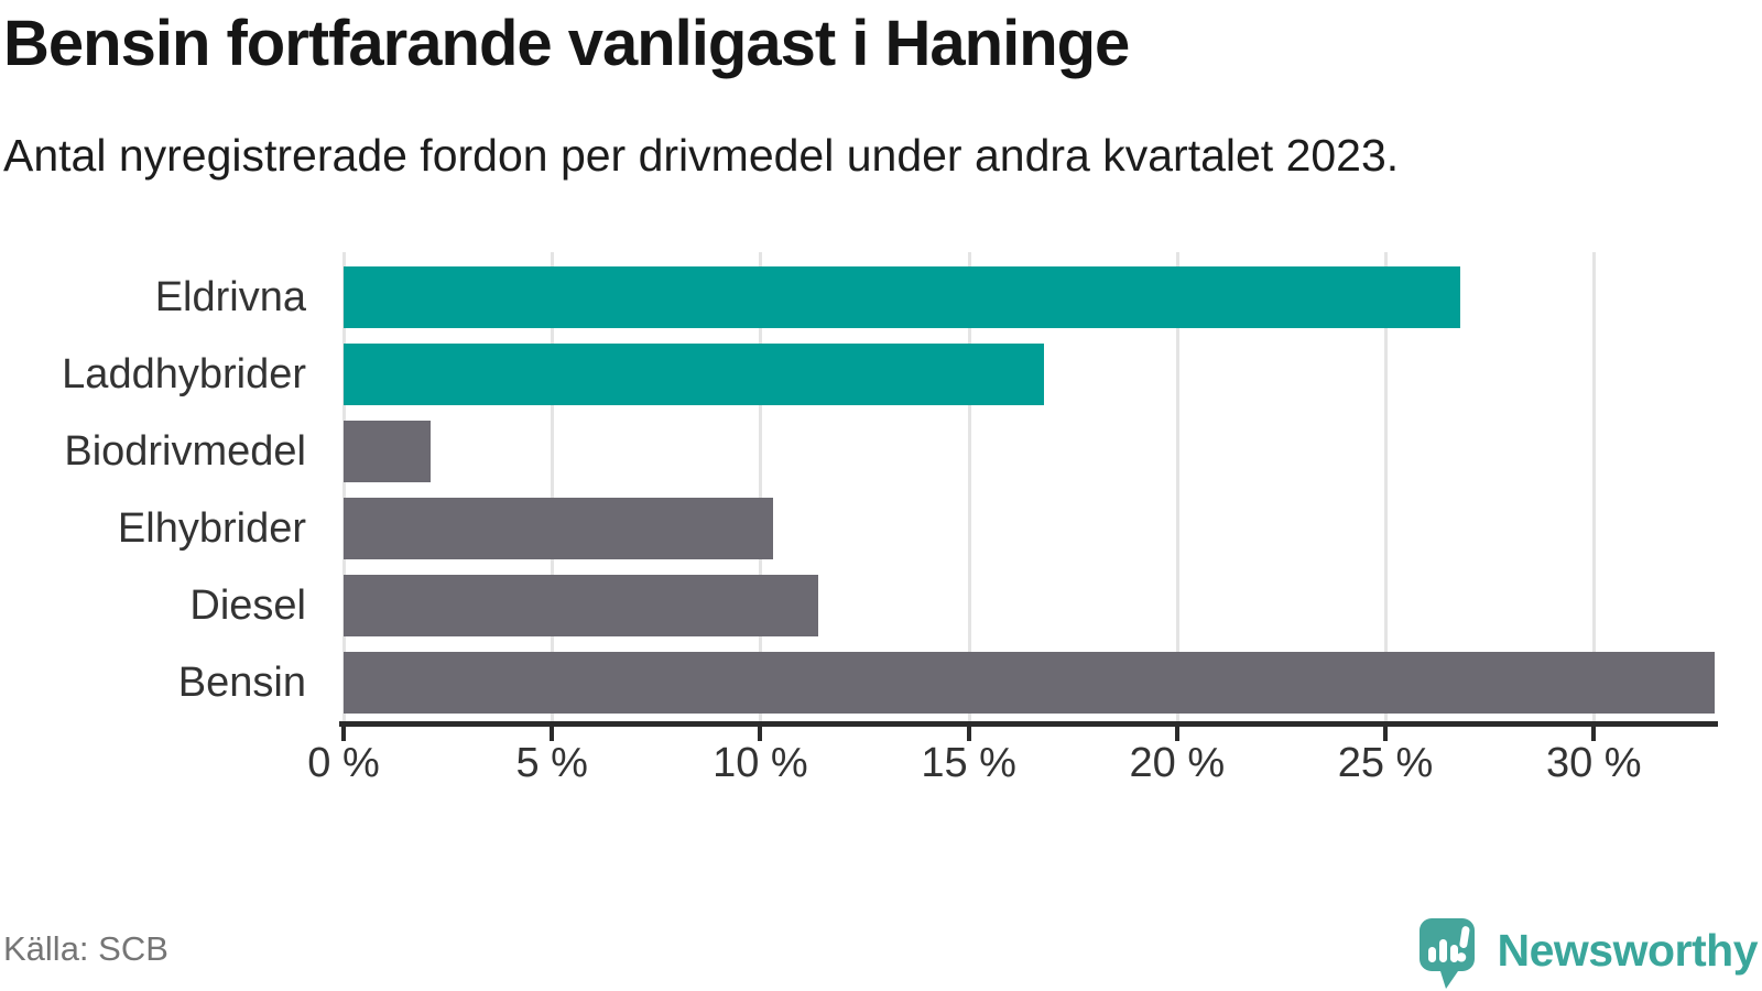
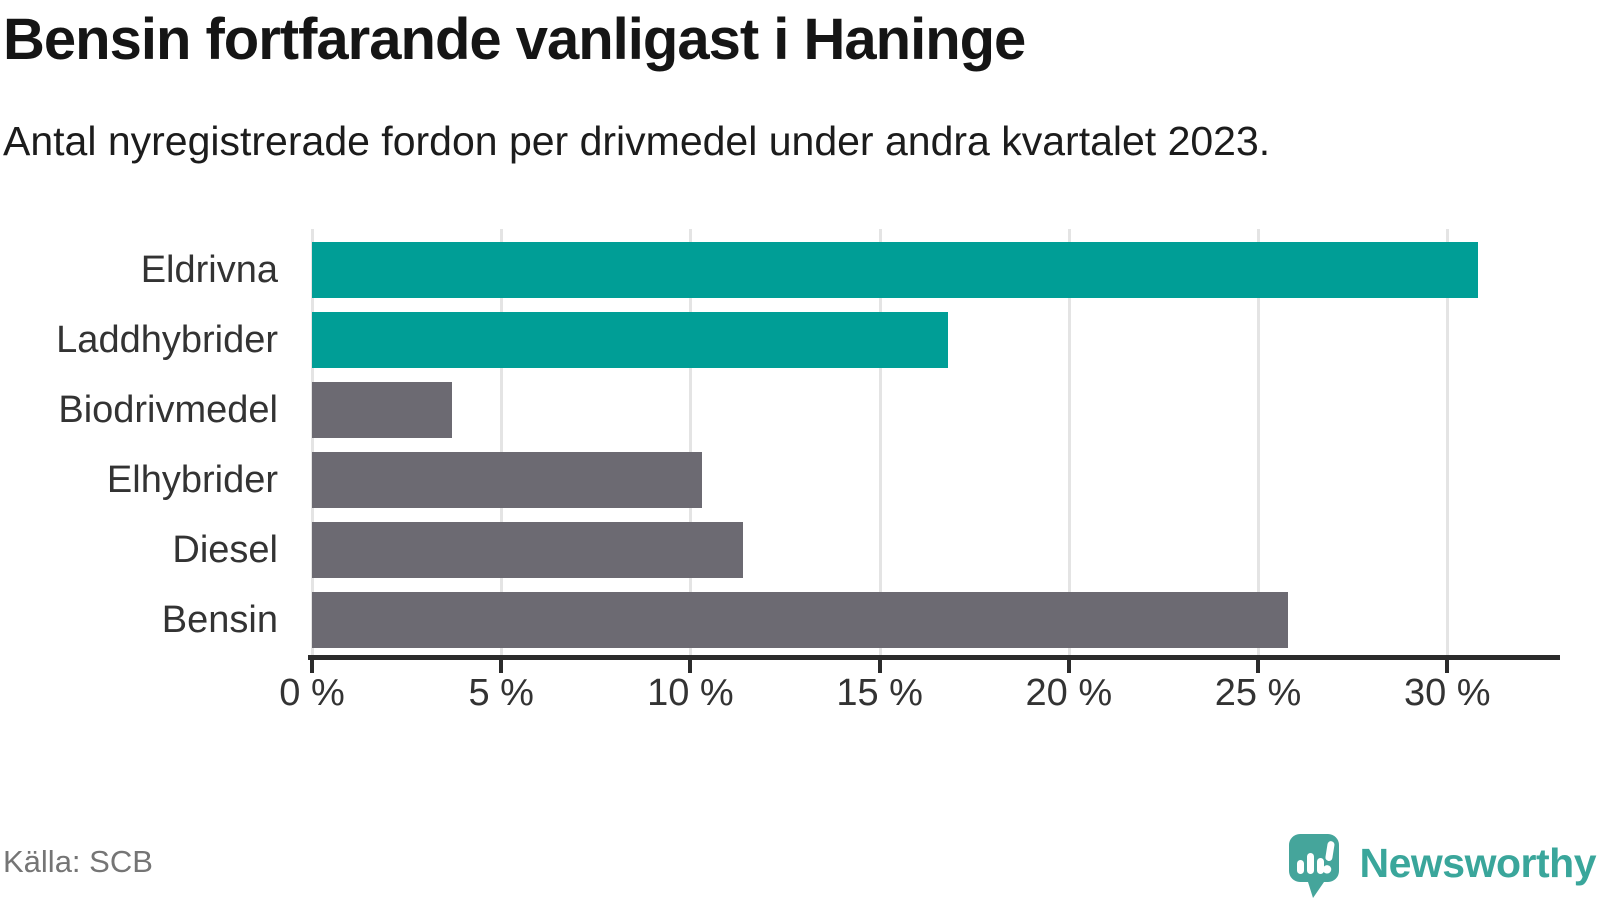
Eldrivna: 26.8% -> 30.8%
Biodrivmedel: 2.1% -> 3.7%
Bensin: 32.9% -> 25.8%
